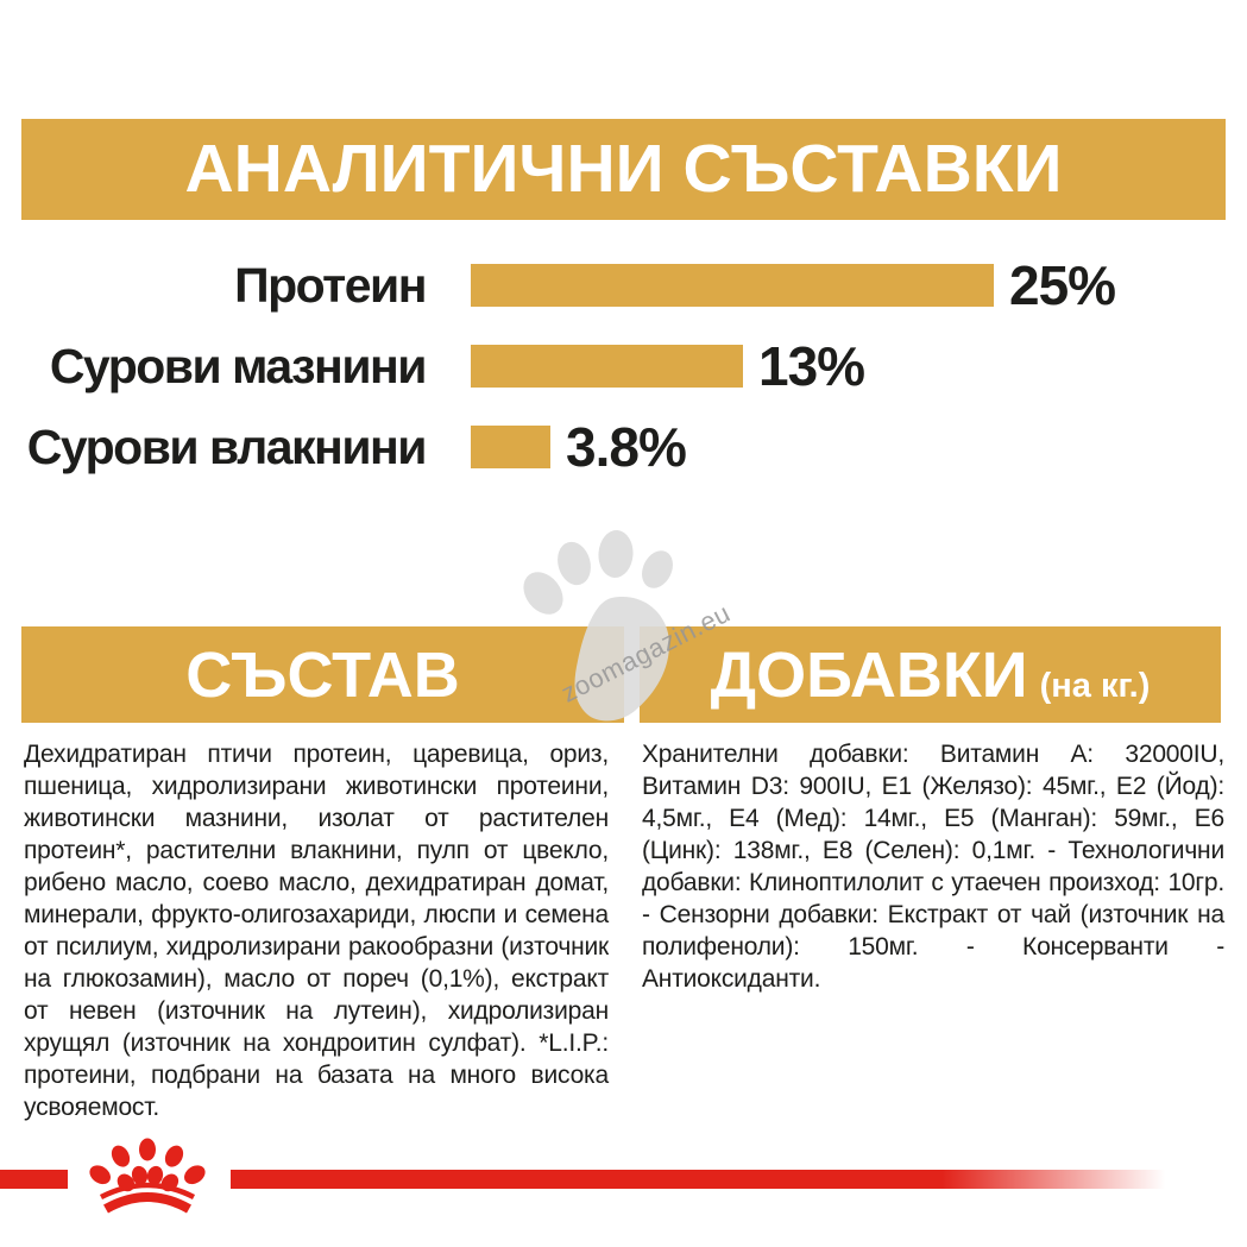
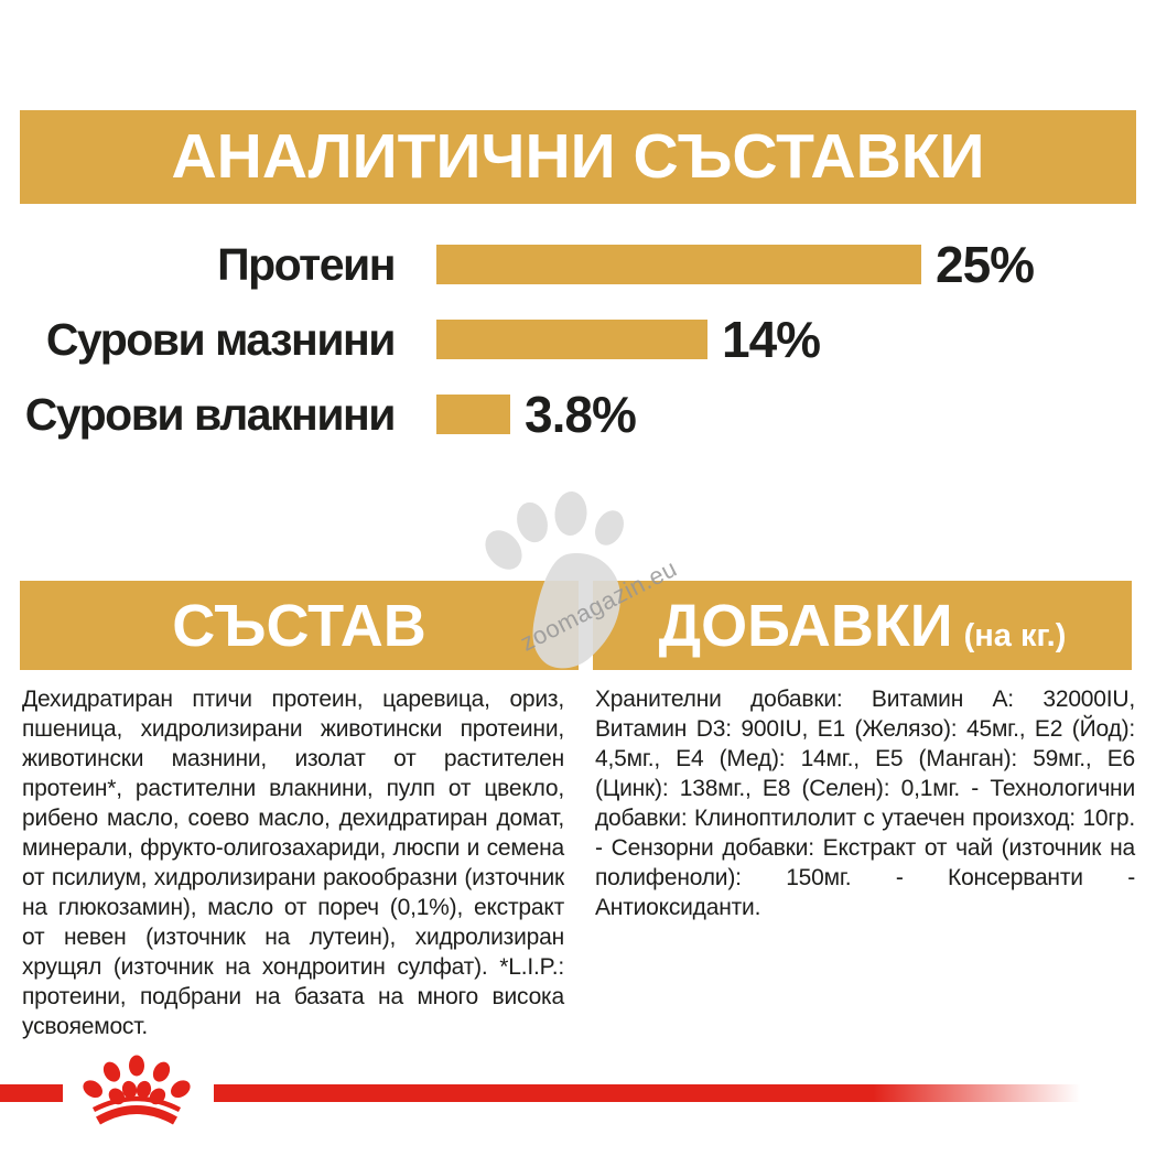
Сурови мазнини: 13% -> 14%
